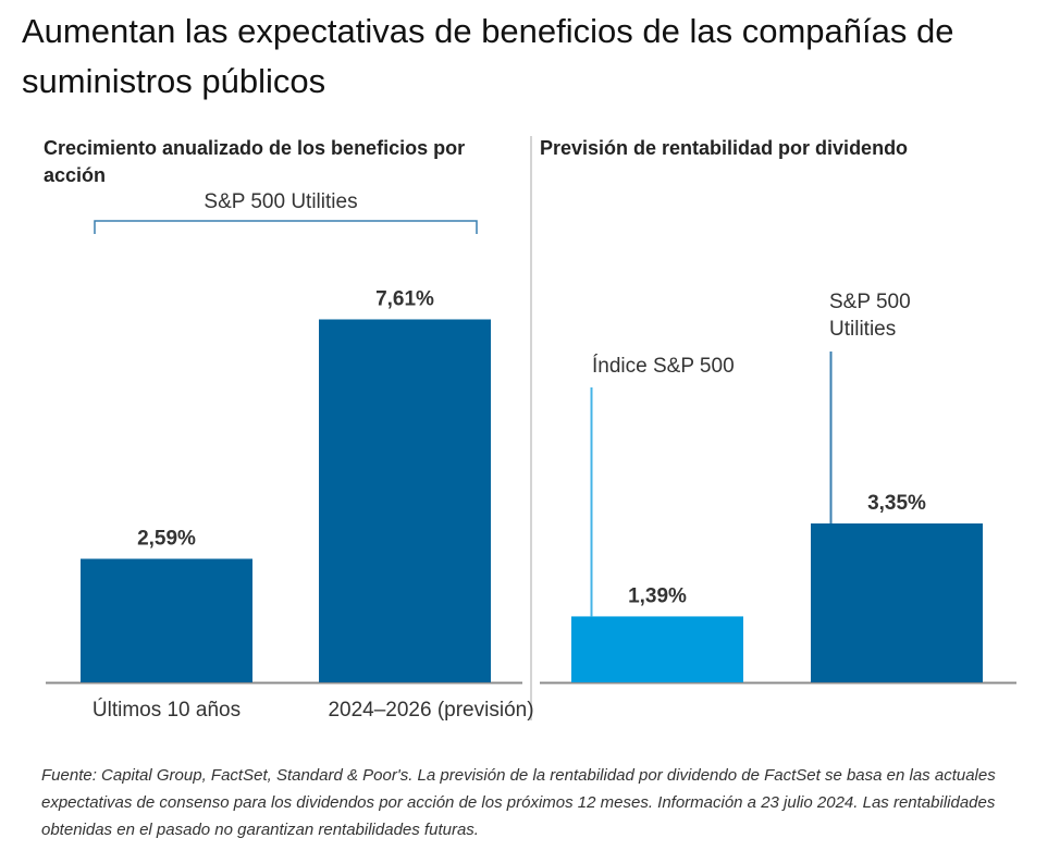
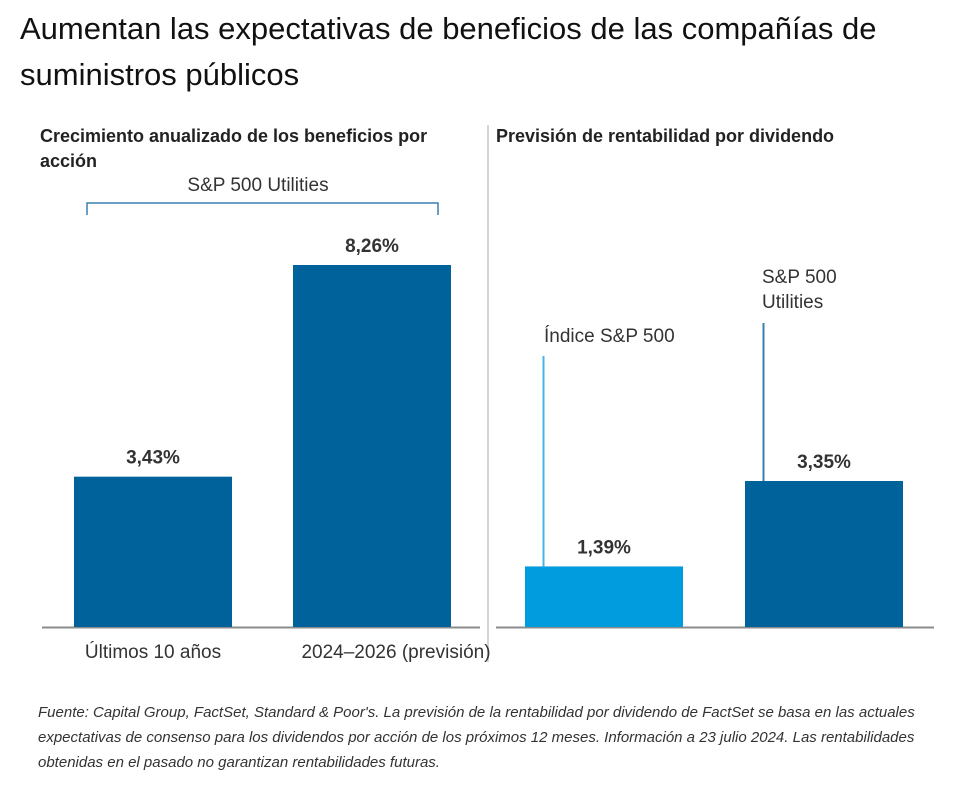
Crecimiento anualizado de los beneficios por acción/Últimos 10 años: 2,59% -> 3,43%
Crecimiento anualizado de los beneficios por acción/2024–2026 (previsión): 7,61% -> 8,26%
